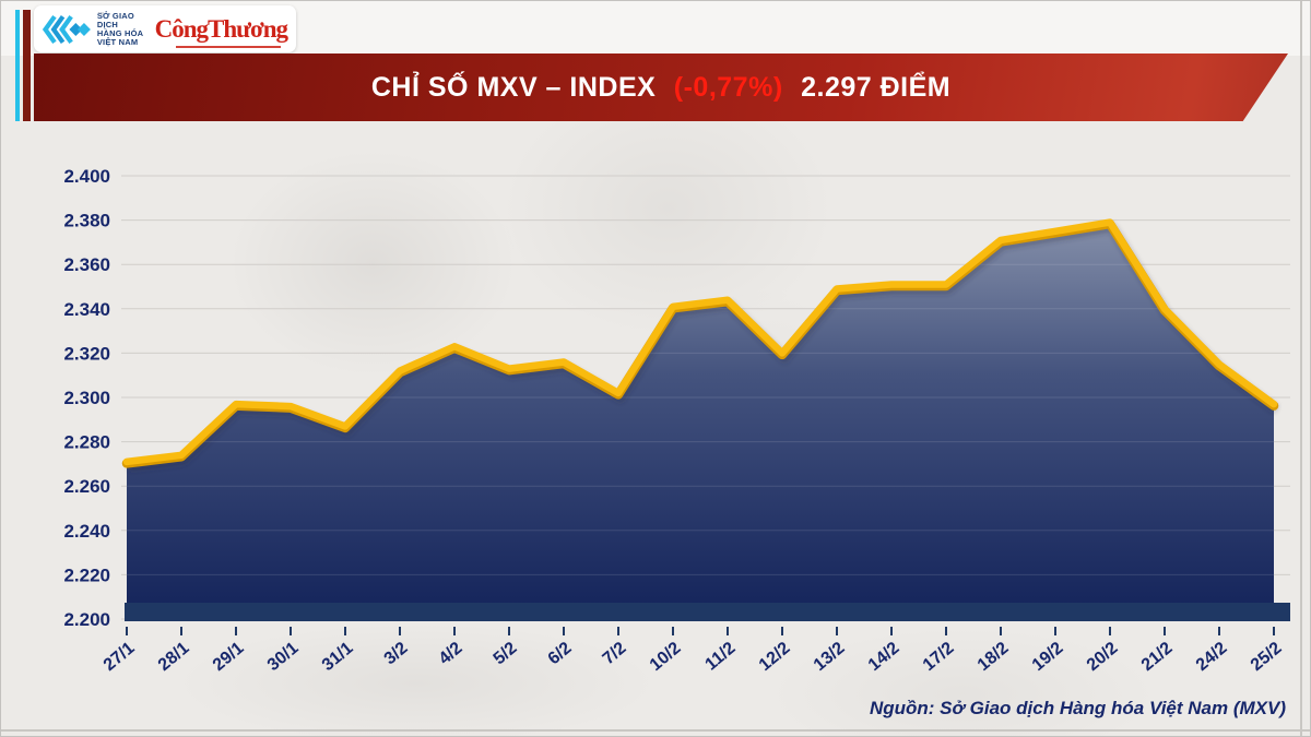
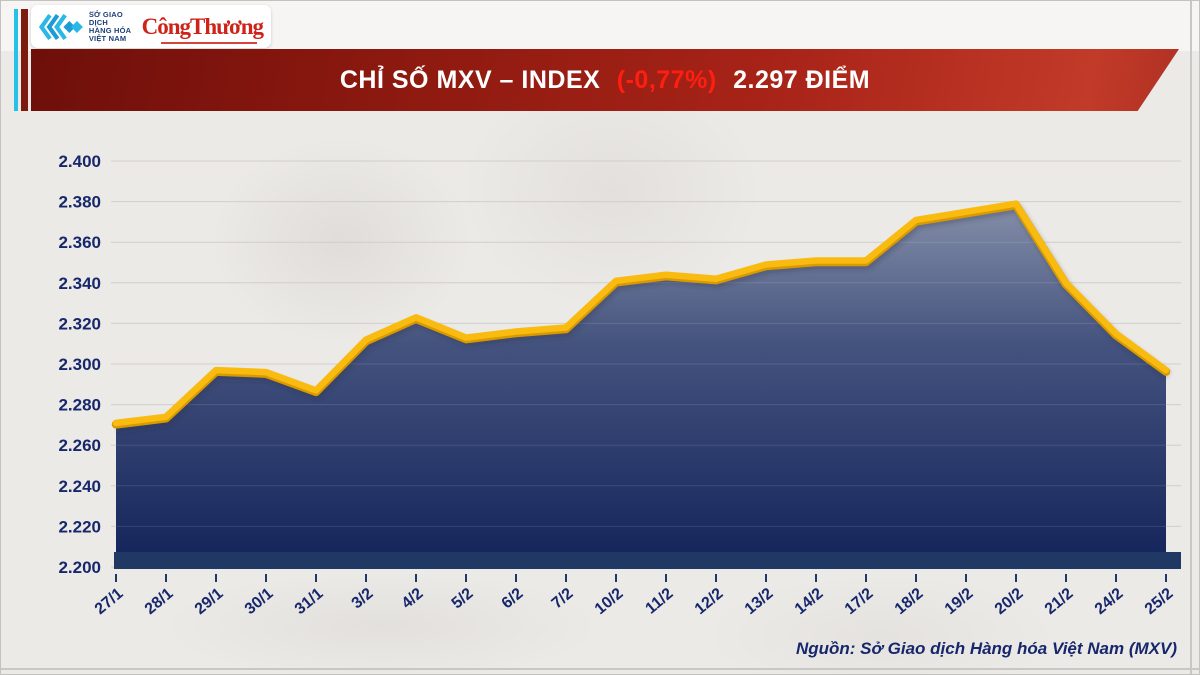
7/2: 2302 -> 2318
12/2: 2320 -> 2342
